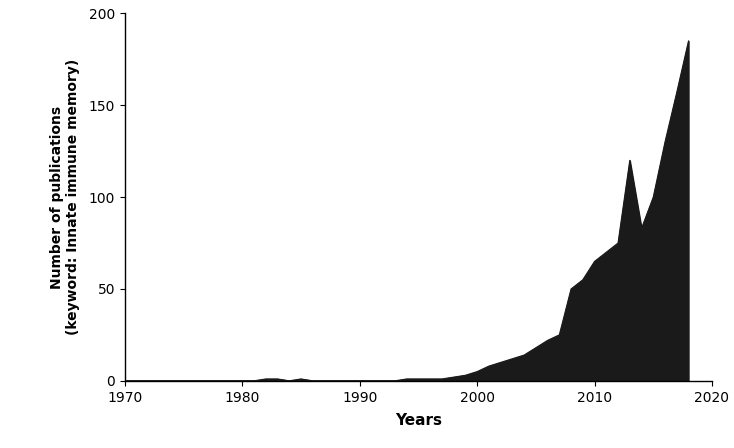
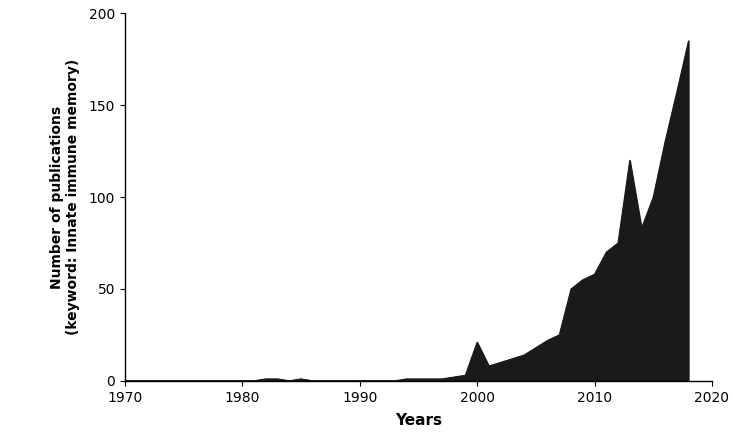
2000: 5 -> 21
2010: 65 -> 58
